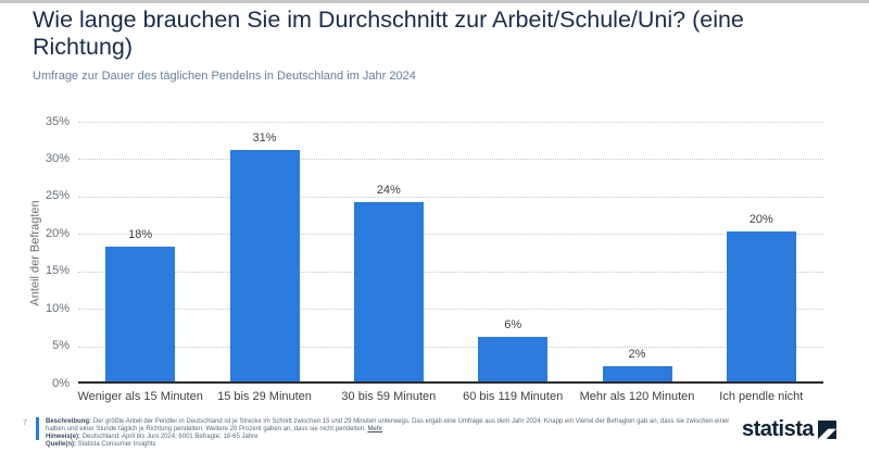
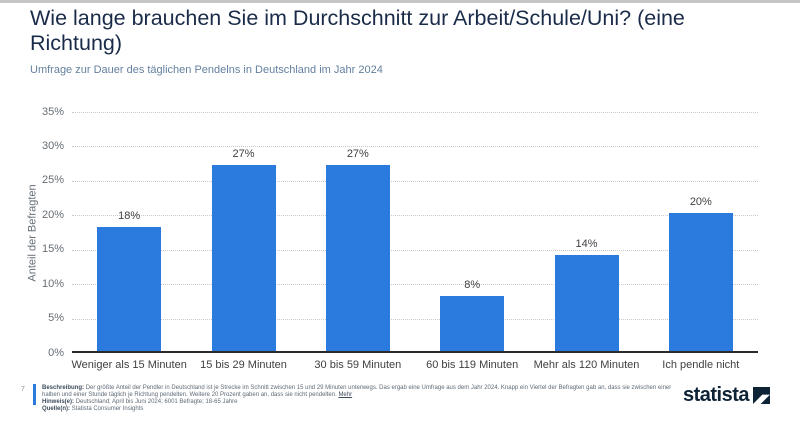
15 bis 29 Minuten: 31% -> 27%
30 bis 59 Minuten: 24% -> 27%
60 bis 119 Minuten: 6% -> 8%
Mehr als 120 Minuten: 2% -> 14%
